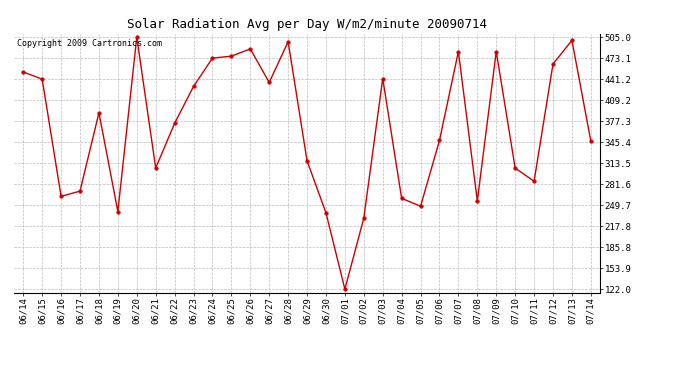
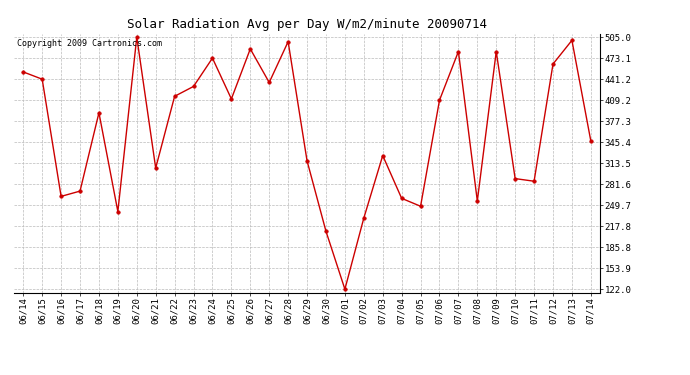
06/22: 374 -> 415
06/25: 476 -> 411
06/30: 238 -> 210
07/03: 442 -> 325
07/06: 348 -> 409
07/10: 306 -> 290
